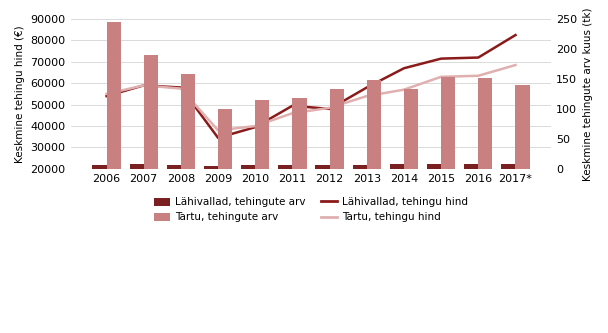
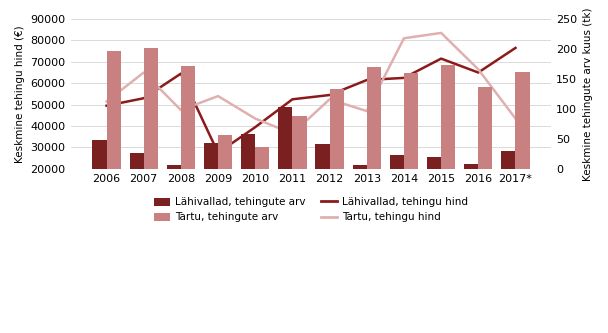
Lähivallad, tehingute arv/2006: 7 -> 48
Lähivallad, tehingu hind/2006: 54000 -> 49500
Tartu, tehingu hind/2006: 55000 -> 51500
Tartu, tehingute arv/2006: 245 -> 196
Lähivallad, tehingute arv/2007: 8 -> 26
Lähivallad, tehingu hind/2007: 59000 -> 53000
Tartu, tehingu hind/2007: 59000 -> 65000
Tartu, tehingute arv/2007: 190 -> 202
Lähivallad, tehingu hind/2008: 58000 -> 64500
Tartu, tehingu hind/2008: 57500 -> 47500
Tartu, tehingute arv/2008: 158 -> 172
Lähivallad, tehingute arv/2009: 6 -> 44
Lähivallad, tehingu hind/2009: 34500 -> 27500
Tartu, tehingu hind/2009: 38000 -> 54000
Tartu, tehingute arv/2009: 100 -> 56
Lähivallad, tehingute arv/2010: 6 -> 58
Tartu, tehingu hind/2010: 40000 -> 43500
Tartu, tehingute arv/2010: 115 -> 36
Lähivallad, tehingute arv/2011: 6 -> 104
Lähivallad, tehingu hind/2011: 49500 -> 52500
Tartu, tehingu hind/2011: 46000 -> 36500
Tartu, tehingute arv/2011: 118 -> 88
Lähivallad, tehingute arv/2012: 6 -> 42
Lähivallad, tehingu hind/2012: 48000 -> 54500
Tartu, tehingu hind/2012: 48500 -> 52500
Lähivallad, tehingu hind/2013: 58000 -> 61500
Tartu, tehingu hind/2013: 54000 -> 47000
Tartu, tehingute arv/2013: 148 -> 170
Lähivallad, tehingute arv/2014: 8 -> 24
Lähivallad, tehingu hind/2014: 67000 -> 62500
Tartu, tehingu hind/2014: 57000 -> 81000
Tartu, tehingute arv/2014: 133 -> 160
Lähivallad, tehingute arv/2015: 8 -> 20
Tartu, tehingu hind/2015: 63000 -> 83500
Tartu, tehingute arv/2015: 153 -> 174
Lähivallad, tehingu hind/2016: 72000 -> 65000
Tartu, tehingu hind/2016: 63500 -> 66500
Tartu, tehingute arv/2016: 152 -> 136
Lähivallad, tehingute arv/2017*: 8 -> 30
Lähivallad, tehingu hind/2017*: 82500 -> 76500
Tartu, tehingu hind/2017*: 68500 -> 43500
Tartu, tehingute arv/2017*: 140 -> 162
